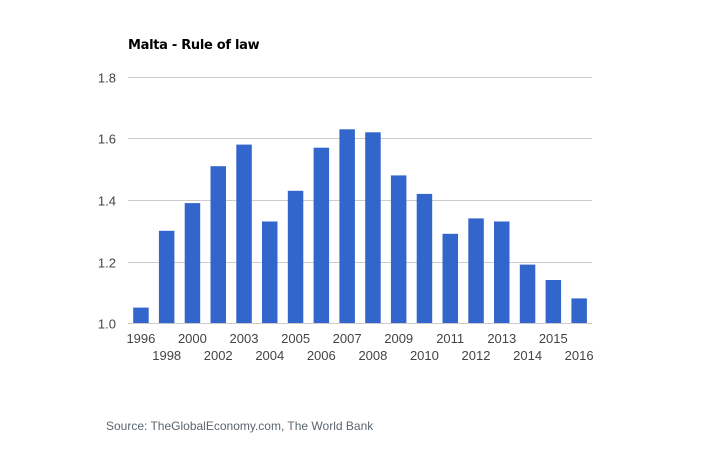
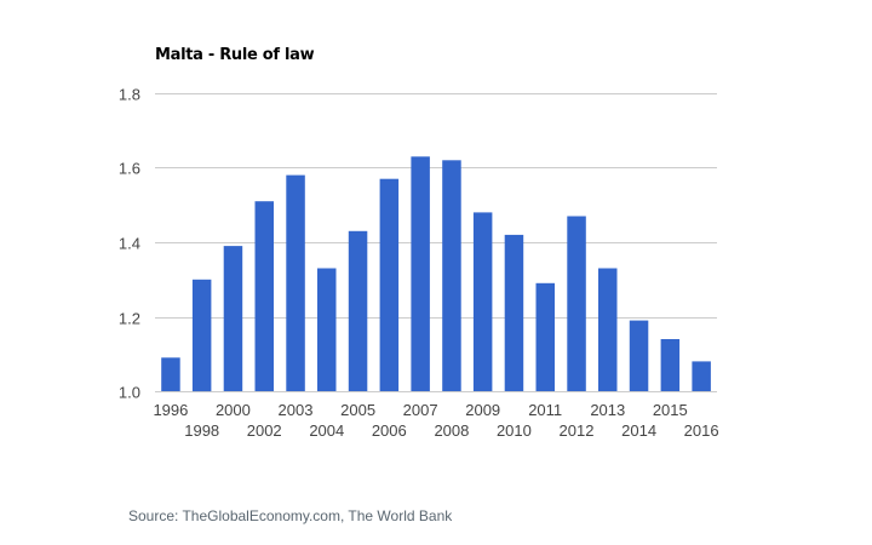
1996: 1.05 -> 1.09
2012: 1.34 -> 1.47
